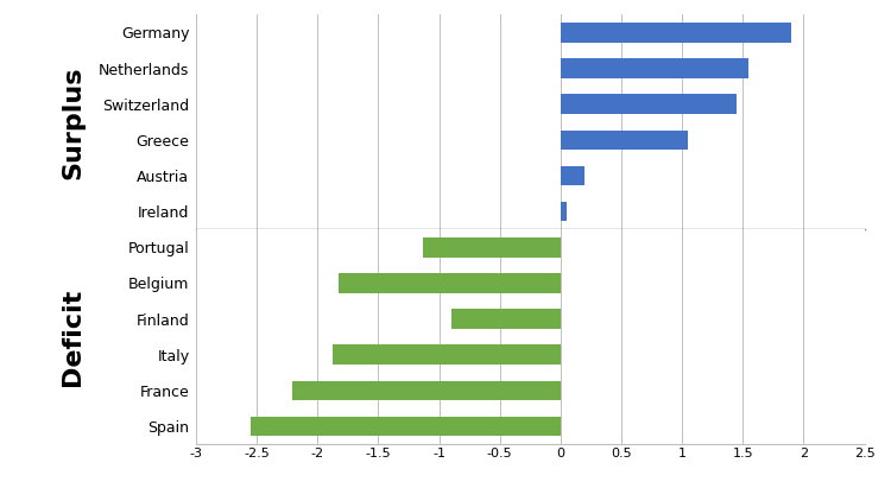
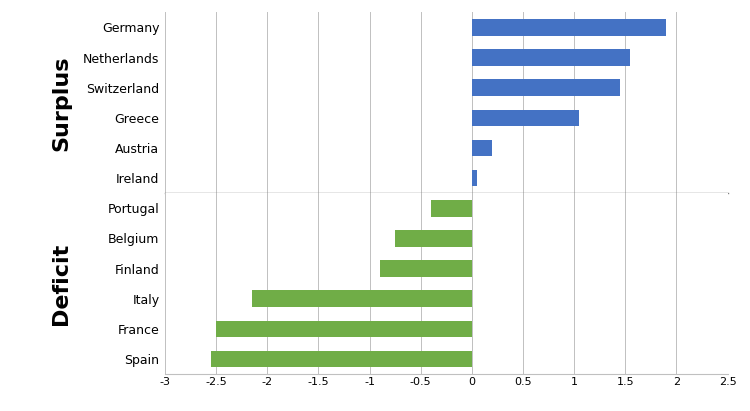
Portugal: -1.13 -> -0.40
Belgium: -1.83 -> -0.75
Italy: -1.88 -> -2.15
France: -2.21 -> -2.50
